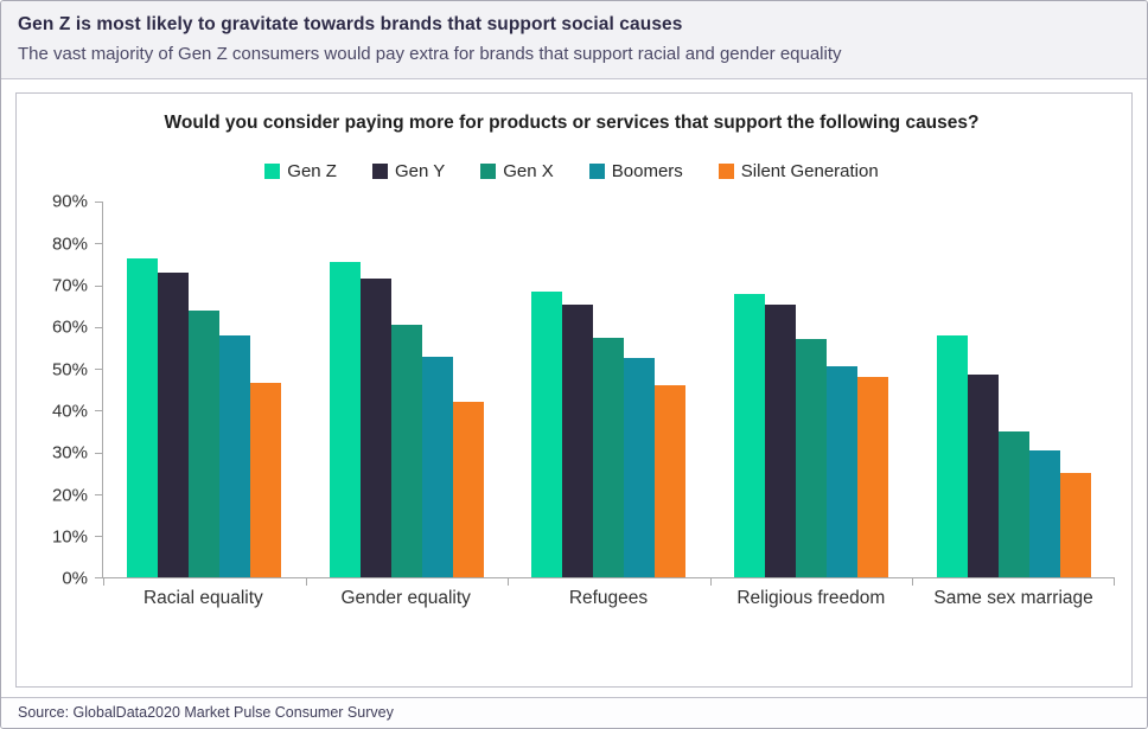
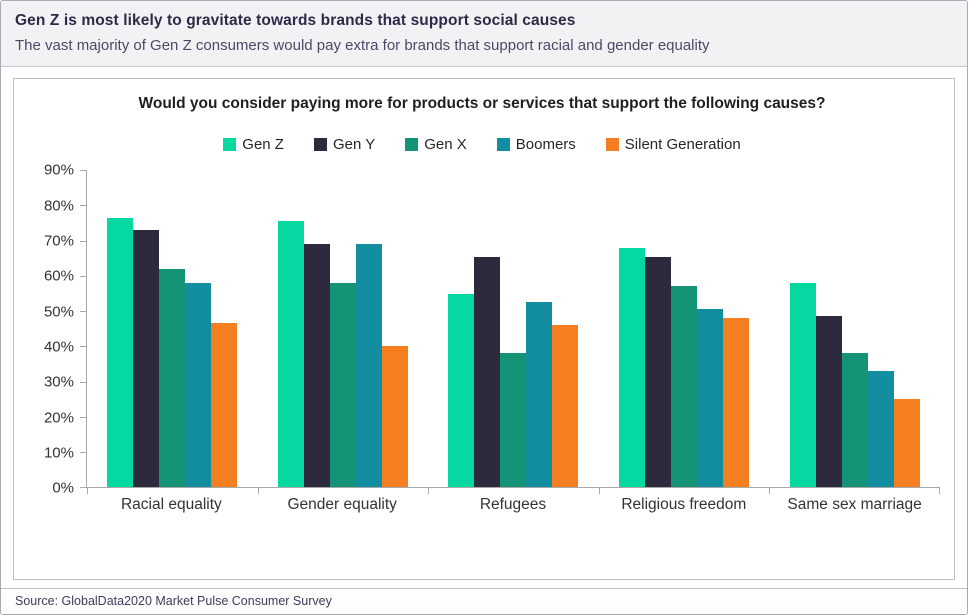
Gen X/Racial equality: 64% -> 62%
Gen Y/Gender equality: 72% -> 69%
Gen X/Gender equality: 60% -> 58%
Boomers/Gender equality: 53% -> 69%
Silent Generation/Gender equality: 42% -> 40%
Gen Z/Refugees: 68% -> 55%
Gen X/Refugees: 58% -> 38%
Gen X/Same sex marriage: 35% -> 38%
Boomers/Same sex marriage: 30% -> 33%
